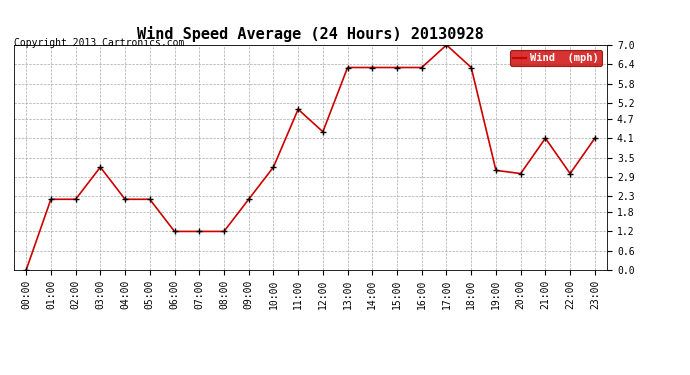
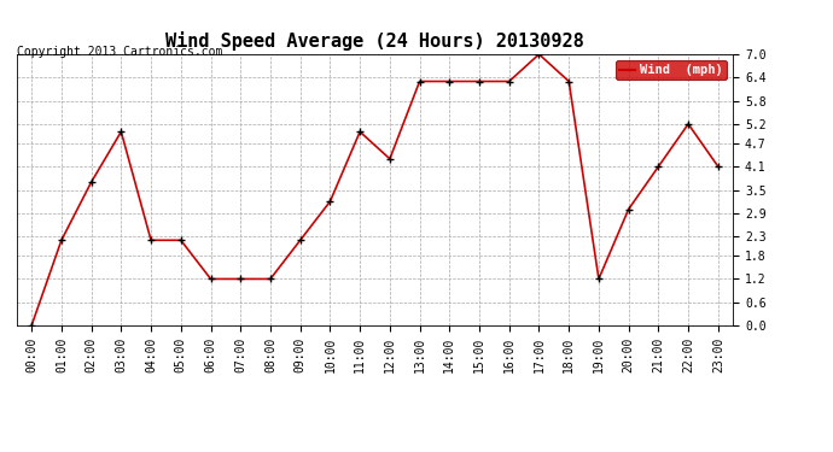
02:00: 2.2 -> 3.7
03:00: 3.2 -> 5.0
19:00: 3.1 -> 1.2
22:00: 3.0 -> 5.2
